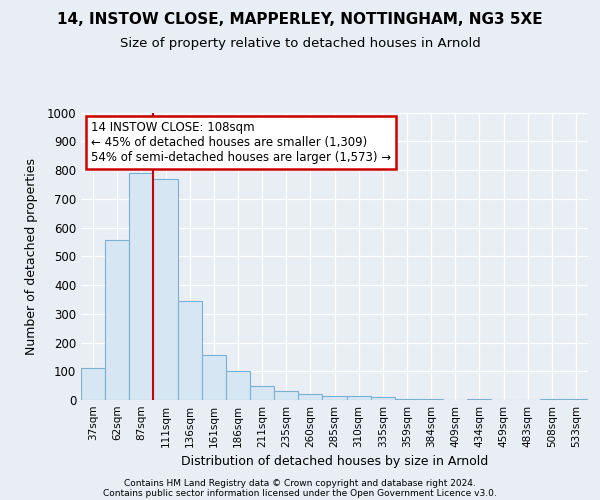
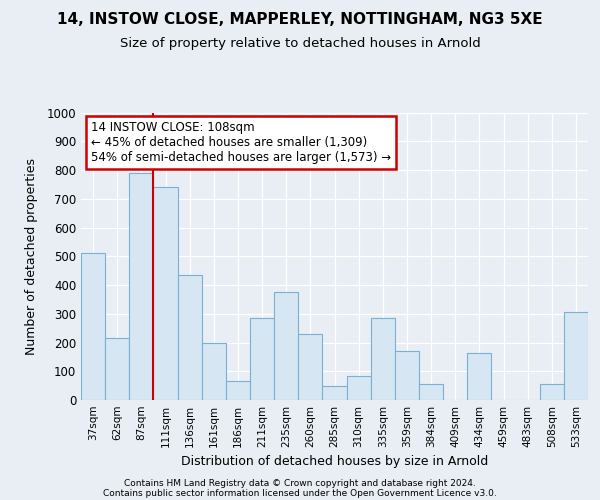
37sqm: 110 -> 510
62sqm: 555 -> 215
111sqm: 770 -> 740
136sqm: 345 -> 435
161sqm: 155 -> 200
186sqm: 100 -> 65
211sqm: 50 -> 285
235sqm: 30 -> 375
260sqm: 20 -> 230
285sqm: 15 -> 50
310sqm: 15 -> 85
335sqm: 10 -> 285
359sqm: 5 -> 170
384sqm: 5 -> 55
434sqm: 5 -> 165
508sqm: 5 -> 55
533sqm: 5 -> 305
